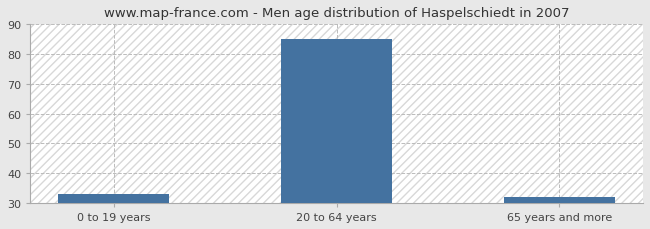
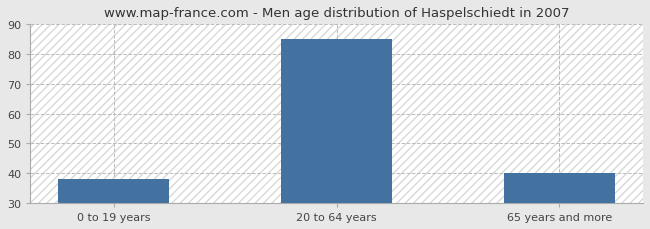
0 to 19 years: 33 -> 38
65 years and more: 32 -> 40
